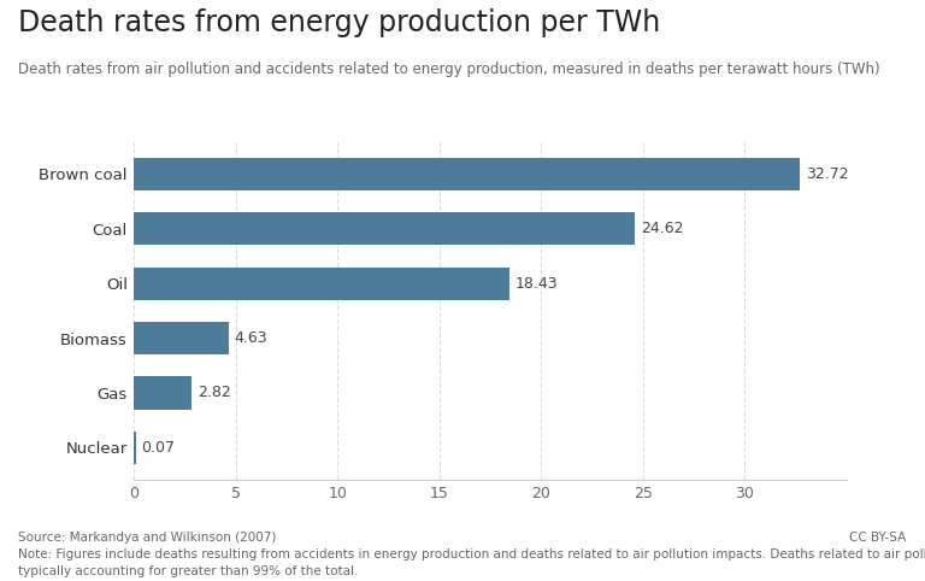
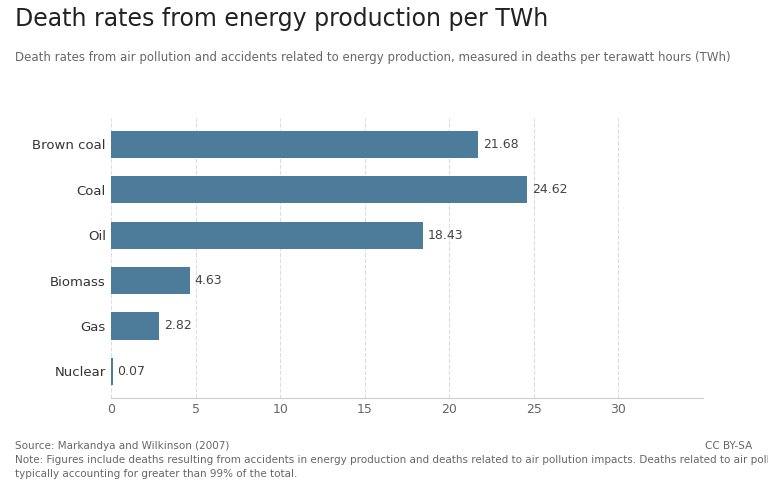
Brown coal: 32.72 -> 21.68
